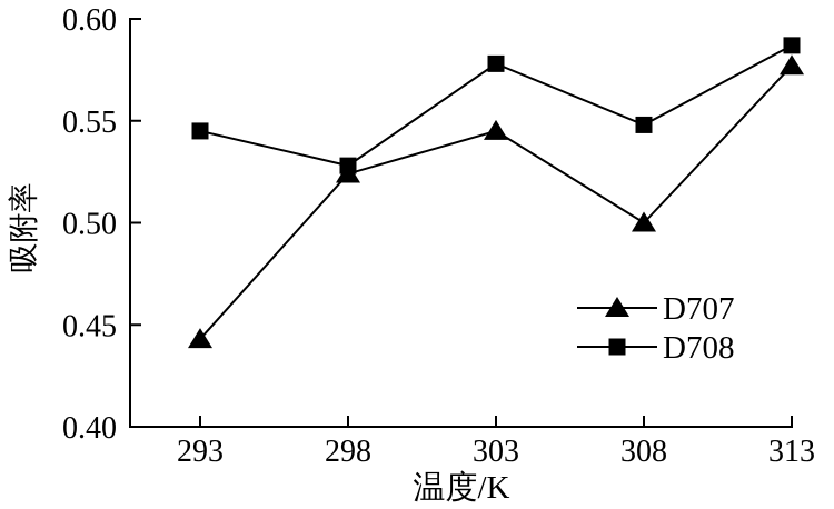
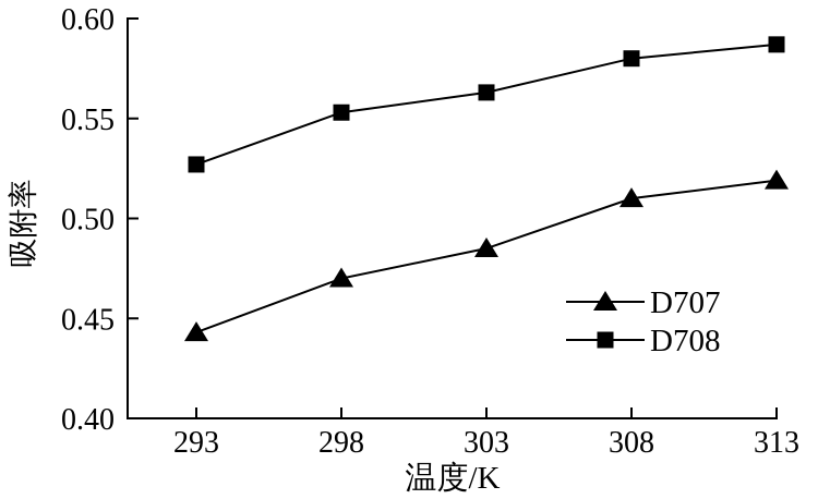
D708/293: 0.545 -> 0.527
D707/298: 0.524 -> 0.470
D708/298: 0.528 -> 0.553
D707/303: 0.545 -> 0.485
D708/303: 0.578 -> 0.563
D707/308: 0.500 -> 0.510
D708/308: 0.548 -> 0.580
D707/313: 0.577 -> 0.519
